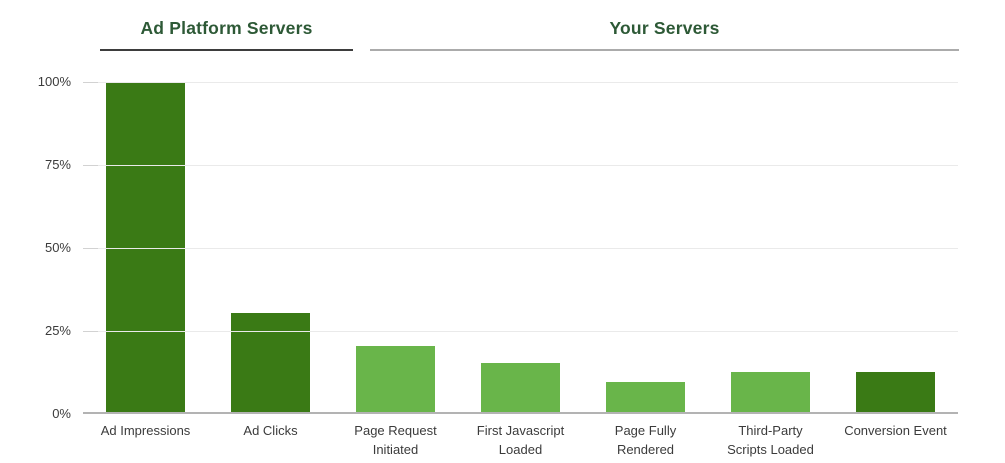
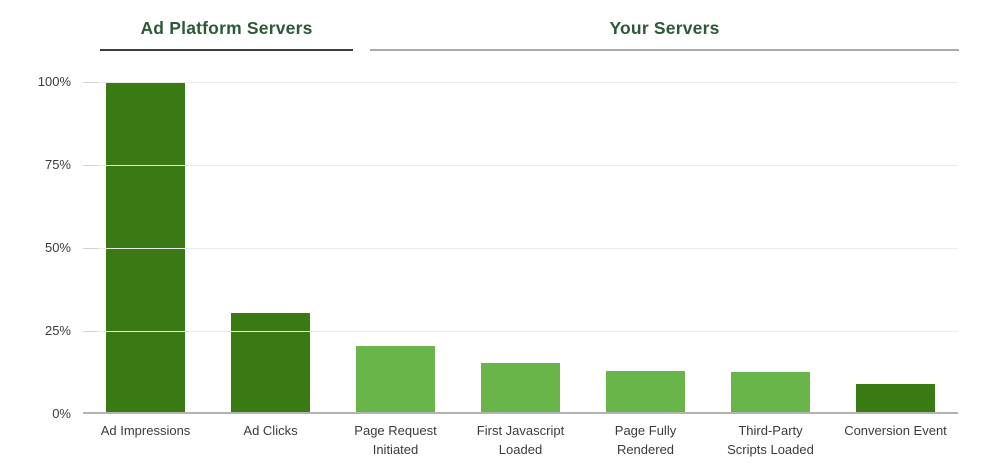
Page Fully Rendered: 9% -> 12%
Conversion Event: 12% -> 8%
